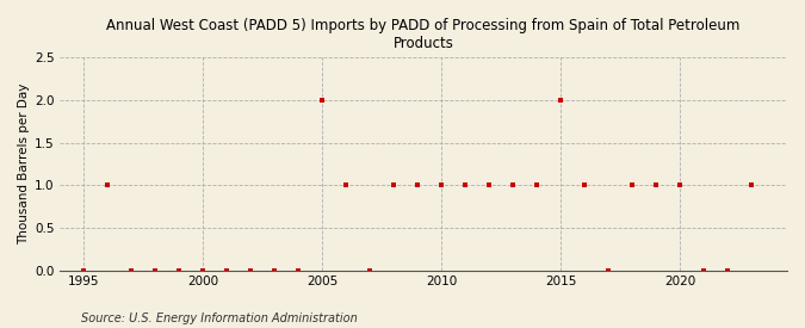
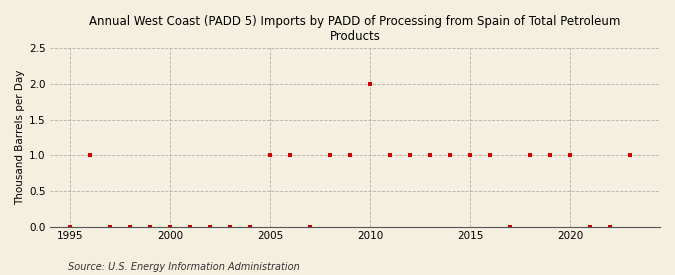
2005: 2 -> 1
2010: 1 -> 2
2015: 2 -> 1
